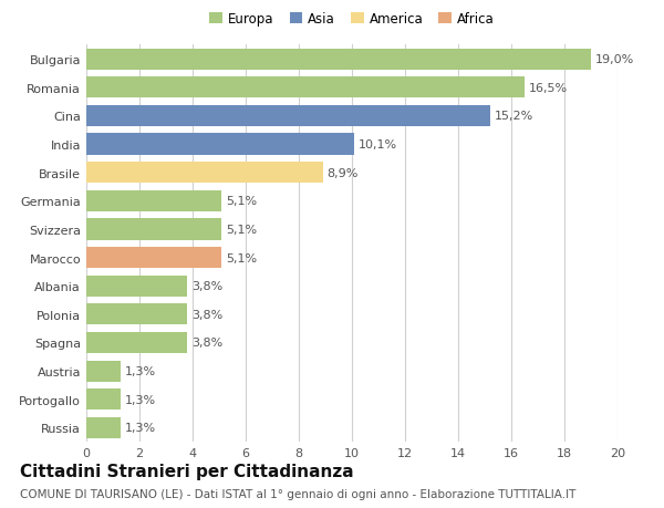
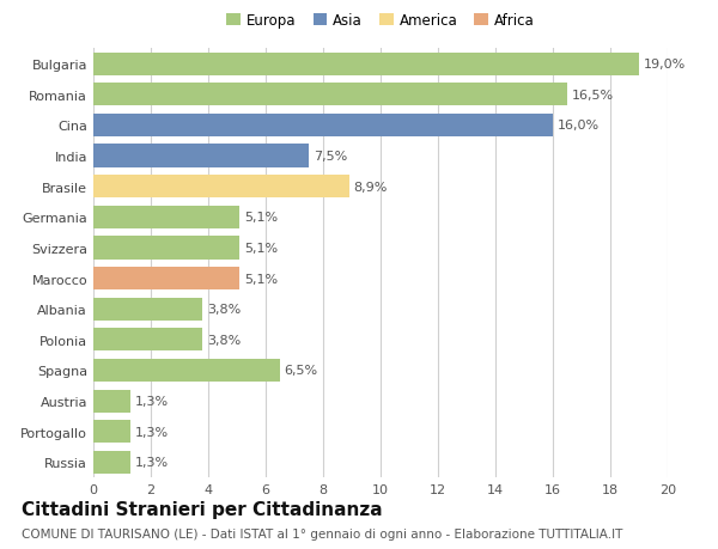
Cina: 15,2% -> 16,0%
India: 10,1% -> 7,5%
Spagna: 3,8% -> 6,5%
